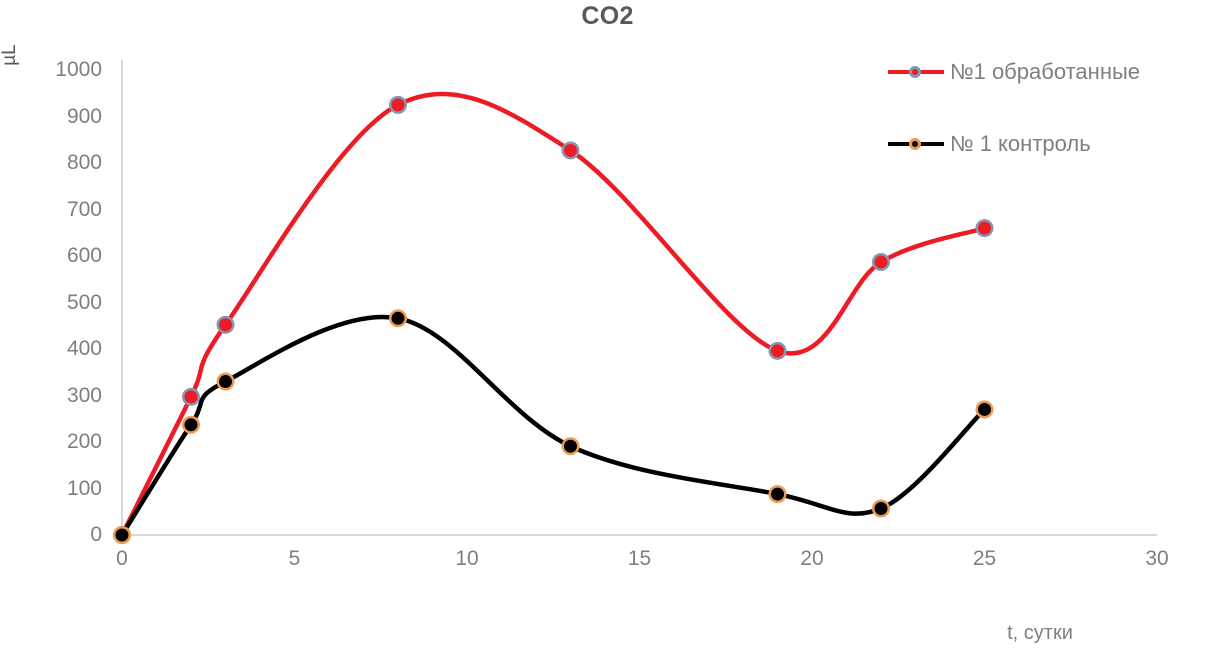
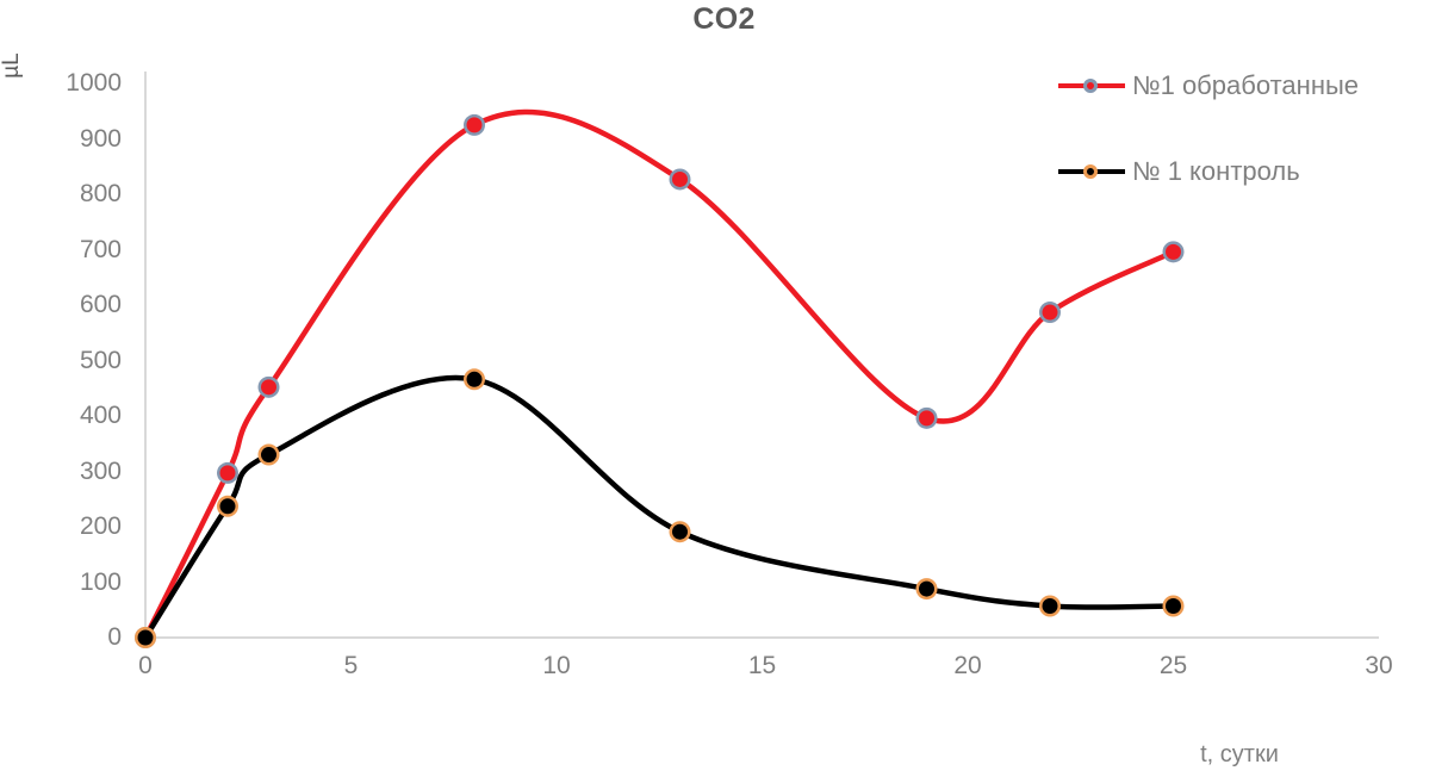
№1 обработанные/25: 660 -> 700
№ 1 контроль/25: 270 -> 60
